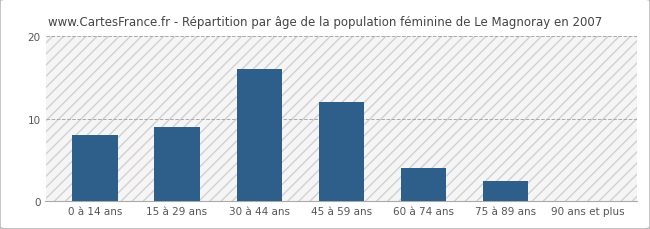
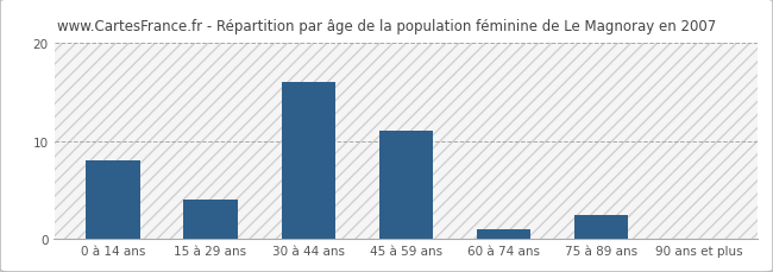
15 à 29 ans: 9.0 -> 4.0
45 à 59 ans: 12.0 -> 11.0
60 à 74 ans: 4.0 -> 1.0
